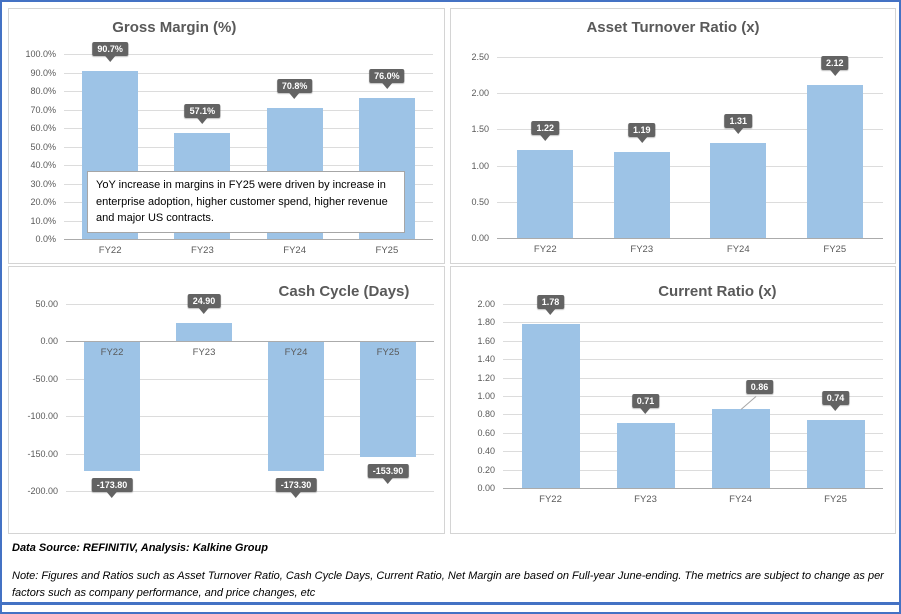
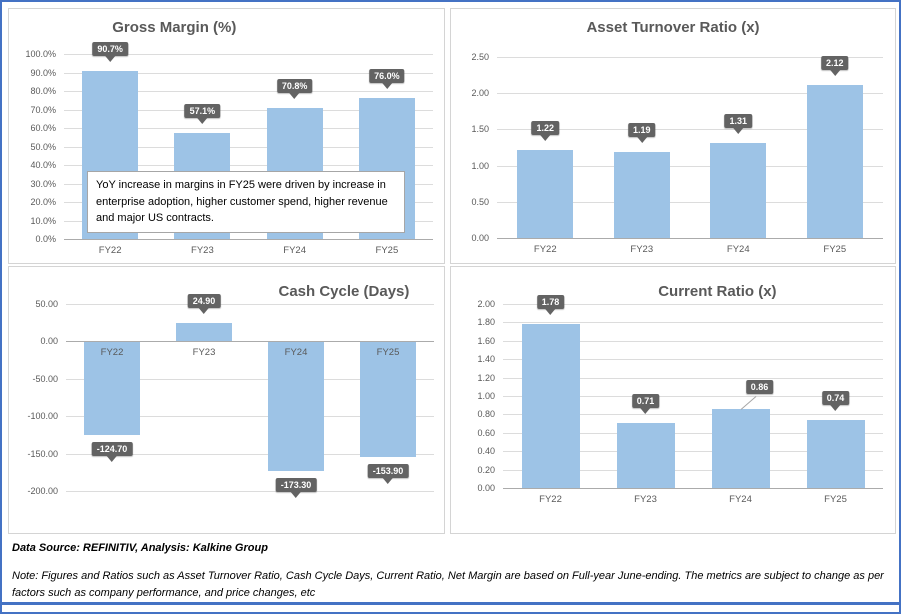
Cash Cycle (Days)/FY22: -173.80 -> -124.70
